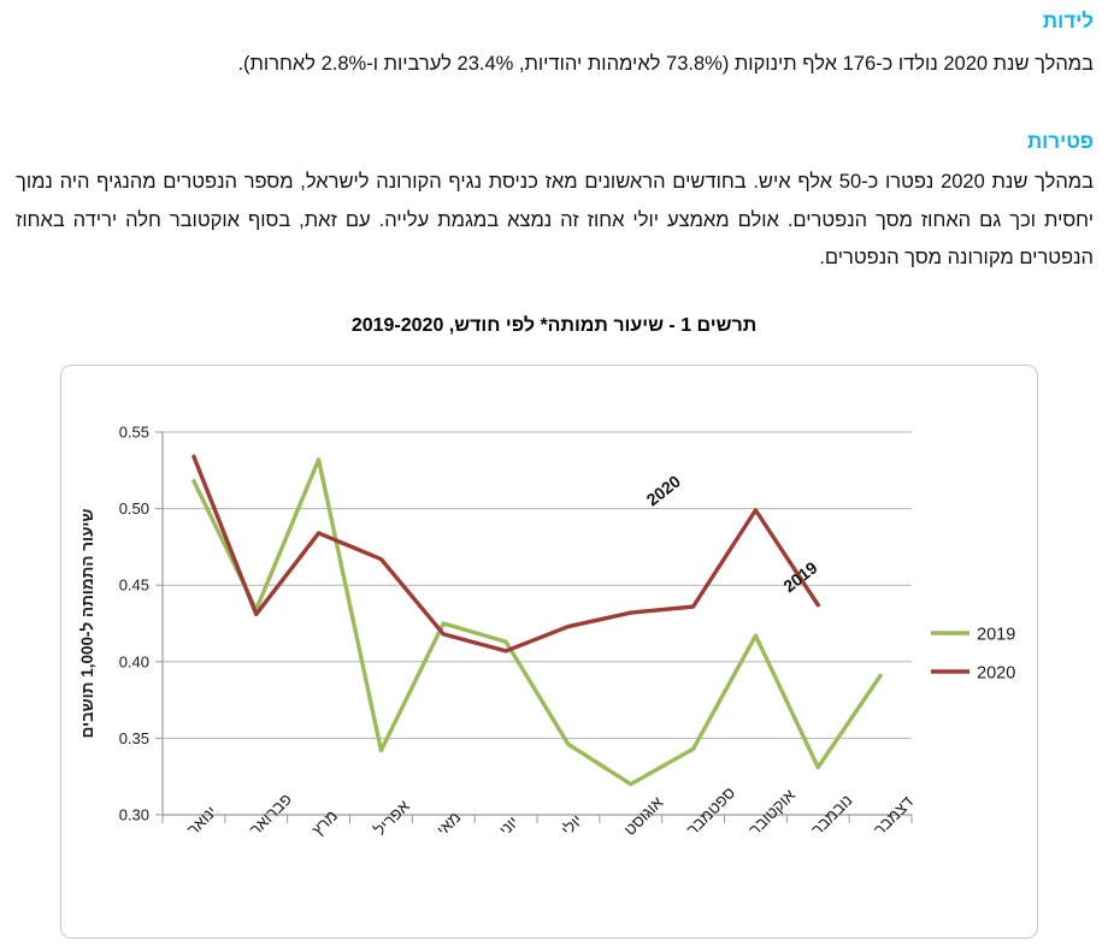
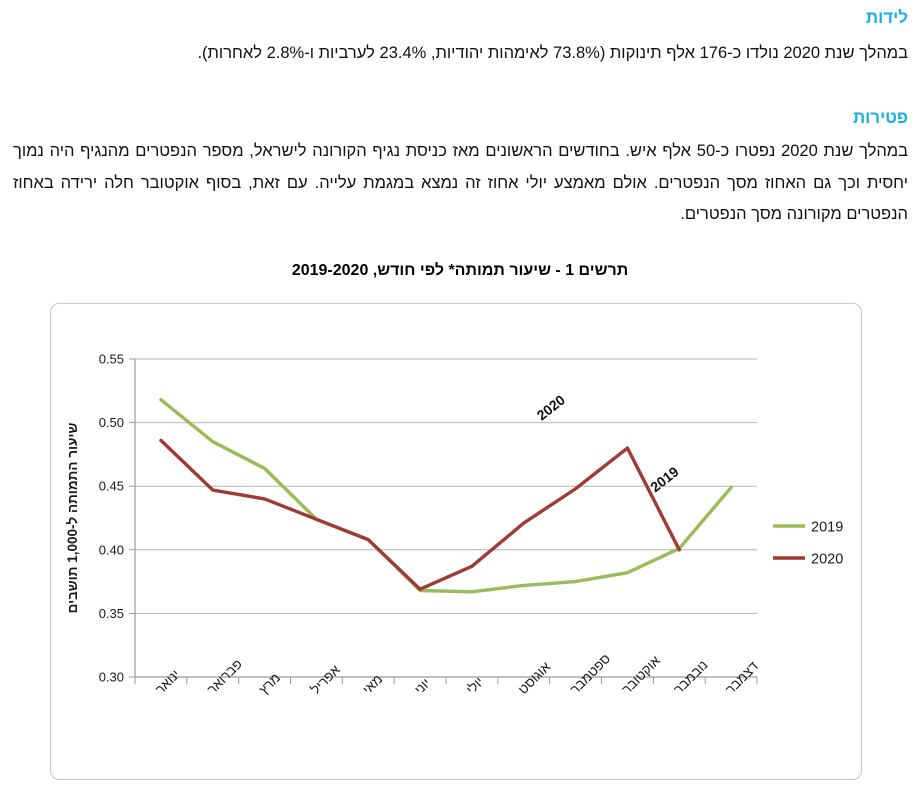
2020/ינואר: 0.534 -> 0.486
2019/פברואר: 0.434 -> 0.485
2020/פברואר: 0.431 -> 0.447
2019/מרץ: 0.532 -> 0.464
2020/מרץ: 0.484 -> 0.440
2019/אפריל: 0.342 -> 0.424
2020/אפריל: 0.467 -> 0.424
2019/מאי: 0.425 -> 0.408
2020/מאי: 0.418 -> 0.408
2019/יוני: 0.413 -> 0.368
2020/יוני: 0.407 -> 0.369
2019/יולי: 0.346 -> 0.367
2020/יולי: 0.423 -> 0.387
2019/אוגוסט: 0.320 -> 0.372
2020/אוגוסט: 0.432 -> 0.421
2019/ספטמבר: 0.343 -> 0.375
2020/ספטמבר: 0.436 -> 0.448
2019/אוקטובר: 0.417 -> 0.382
2020/אוקטובר: 0.499 -> 0.480
2019/נובמבר: 0.331 -> 0.401
2020/נובמבר: 0.437 -> 0.400
2019/דצמבר: 0.391 -> 0.449
